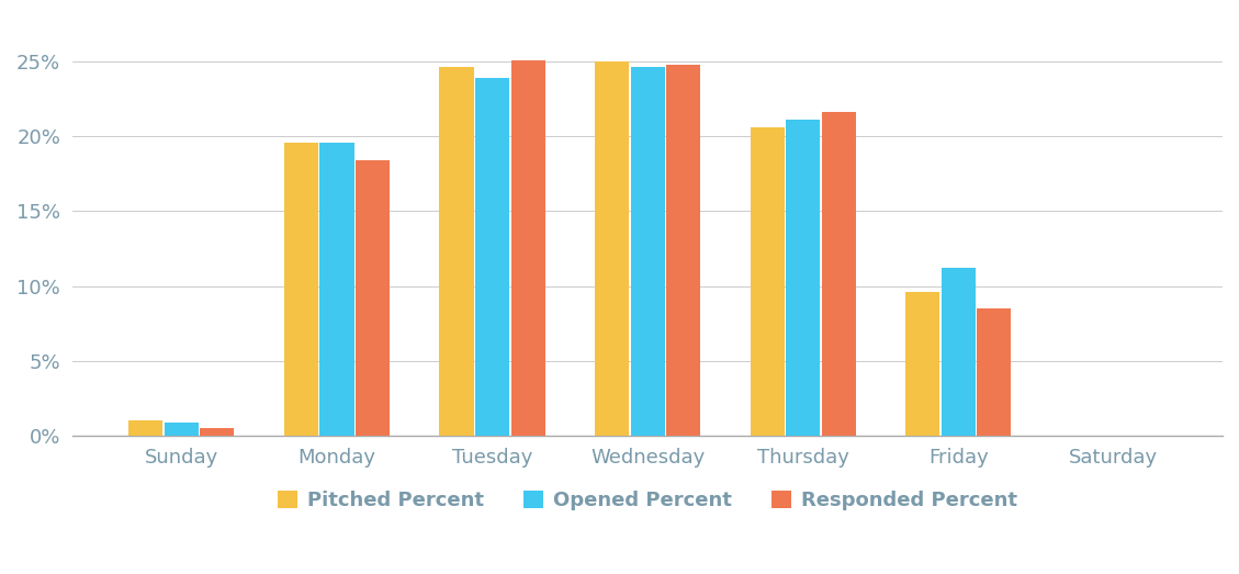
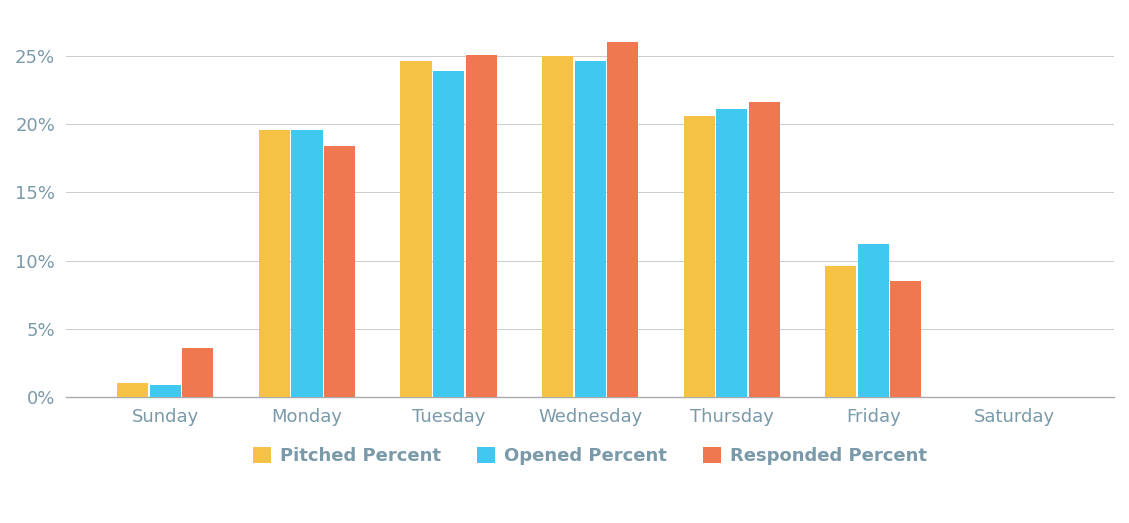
Responded Percent/Sunday: 0.5% -> 3.6%
Responded Percent/Wednesday: 24.8% -> 26.0%
